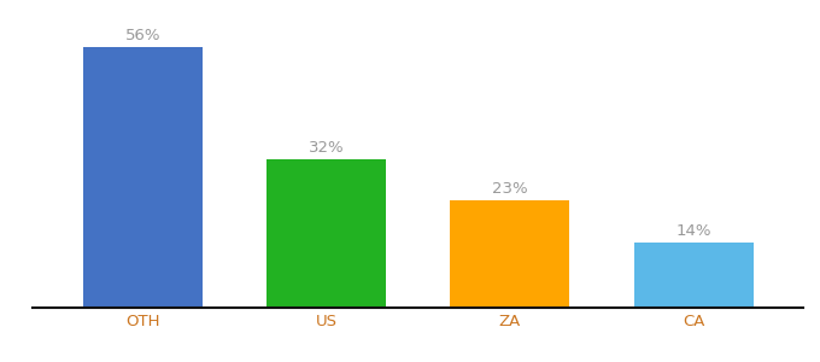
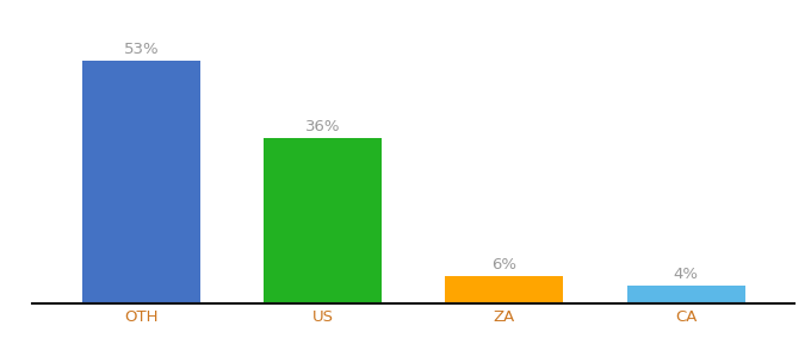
OTH: 56% -> 53%
US: 32% -> 36%
ZA: 23% -> 6%
CA: 14% -> 4%
